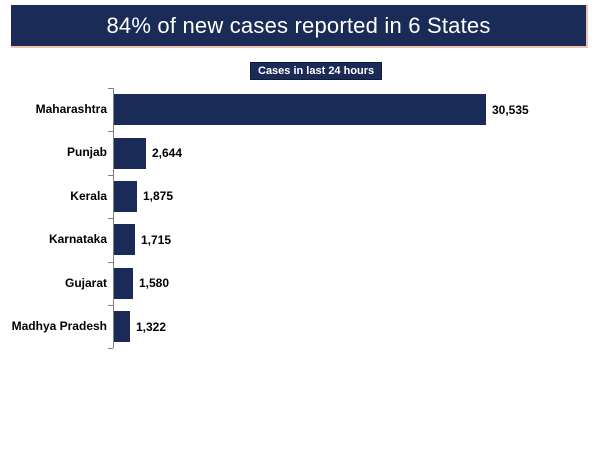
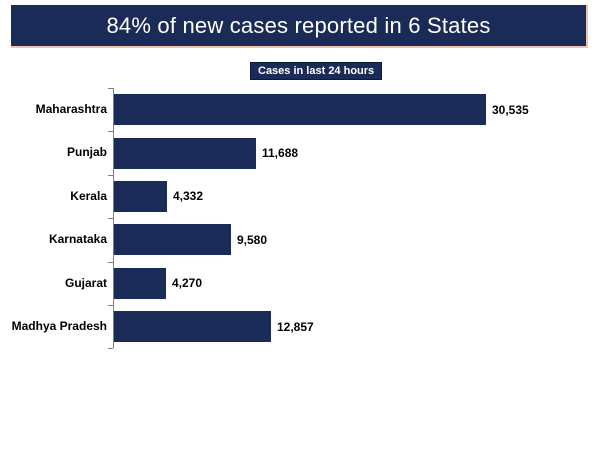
Punjab: 2,644 -> 11,688
Kerala: 1,875 -> 4,332
Karnataka: 1,715 -> 9,580
Gujarat: 1,580 -> 4,270
Madhya Pradesh: 1,322 -> 12,857
